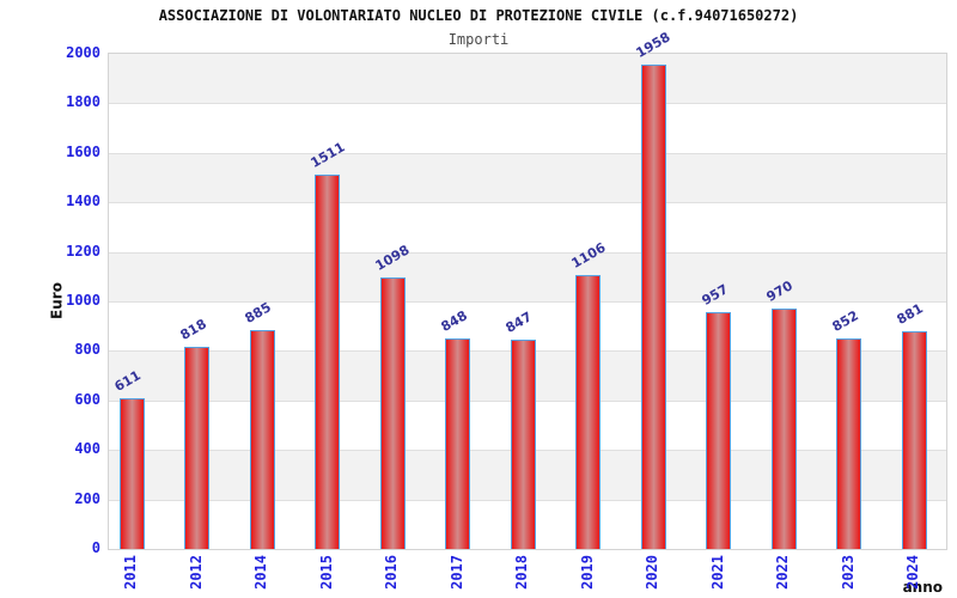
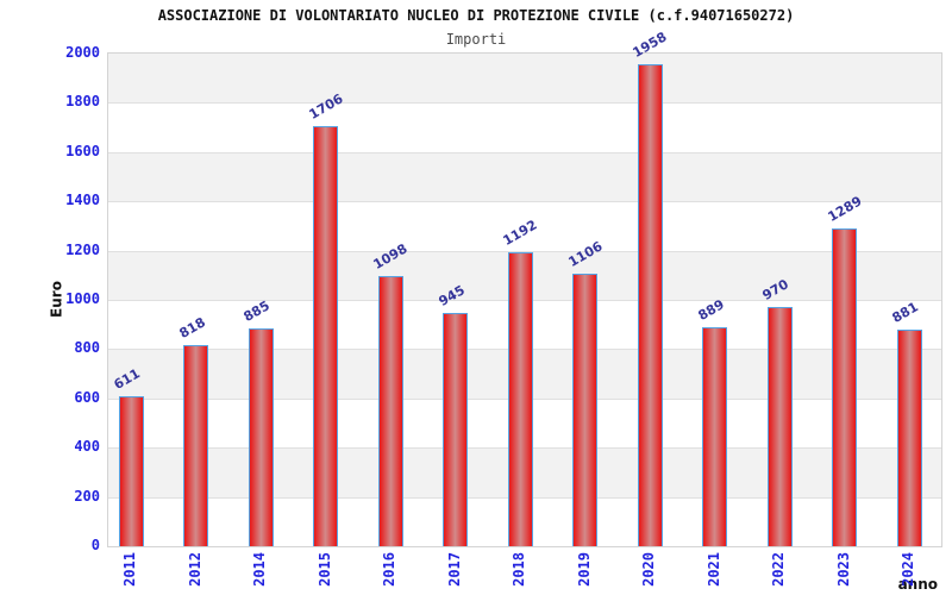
2015: 1511 -> 1706
2017: 848 -> 945
2018: 847 -> 1192
2021: 957 -> 889
2023: 852 -> 1289
